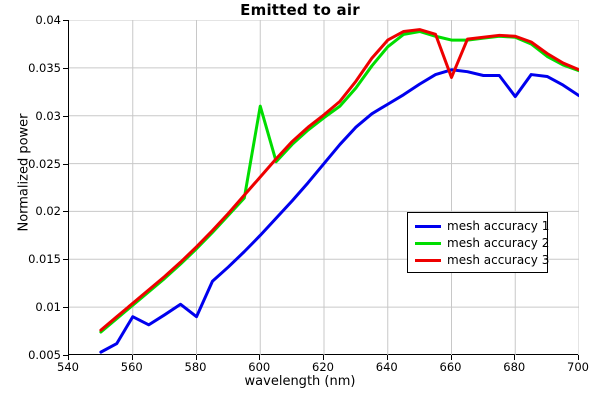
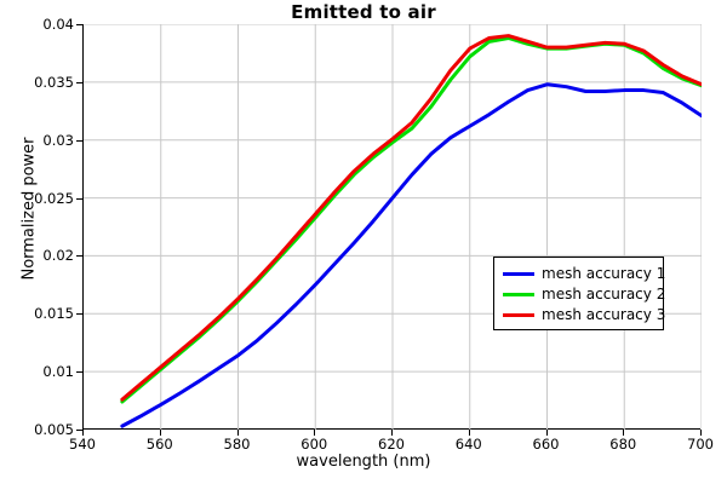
mesh accuracy 1/560: 0.009 -> 0.007
mesh accuracy 1/580: 0.009 -> 0.011
mesh accuracy 2/600: 0.031 -> 0.023
mesh accuracy 3/660: 0.034 -> 0.038
mesh accuracy 1/680: 0.032 -> 0.034
